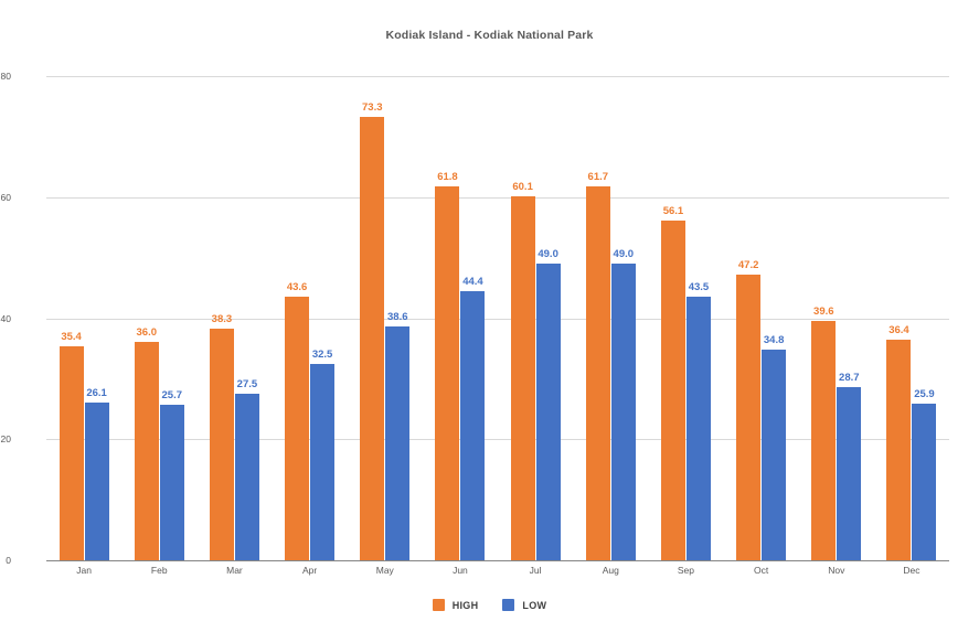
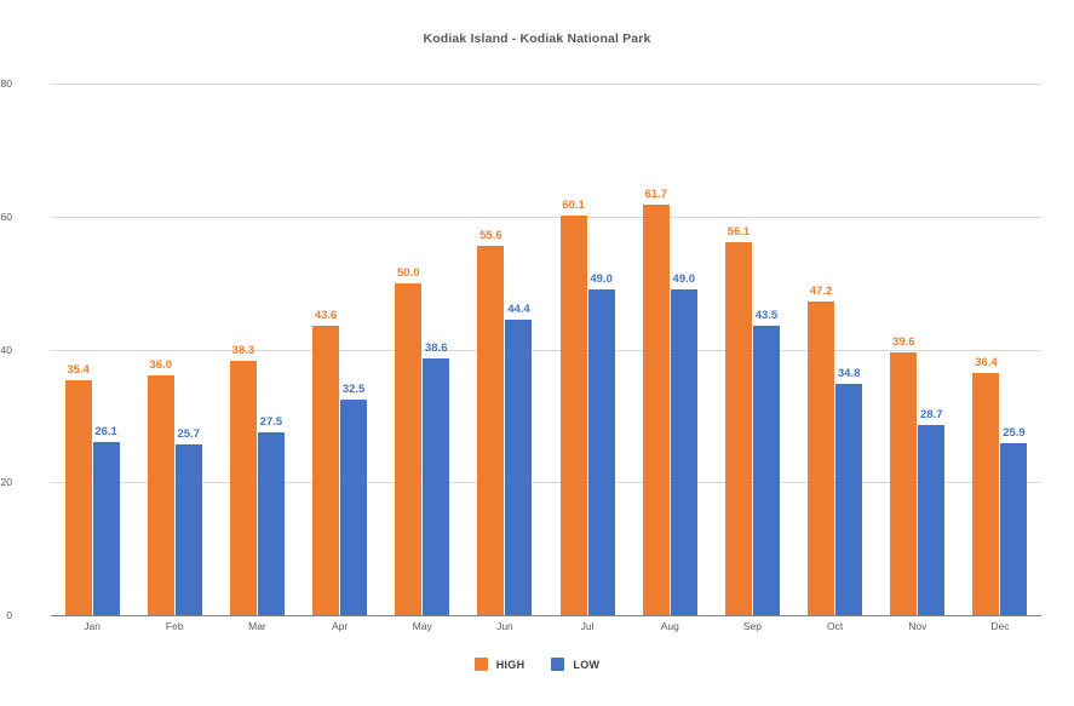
HIGH/May: 73.3 -> 50.0
HIGH/Jun: 61.8 -> 55.6
